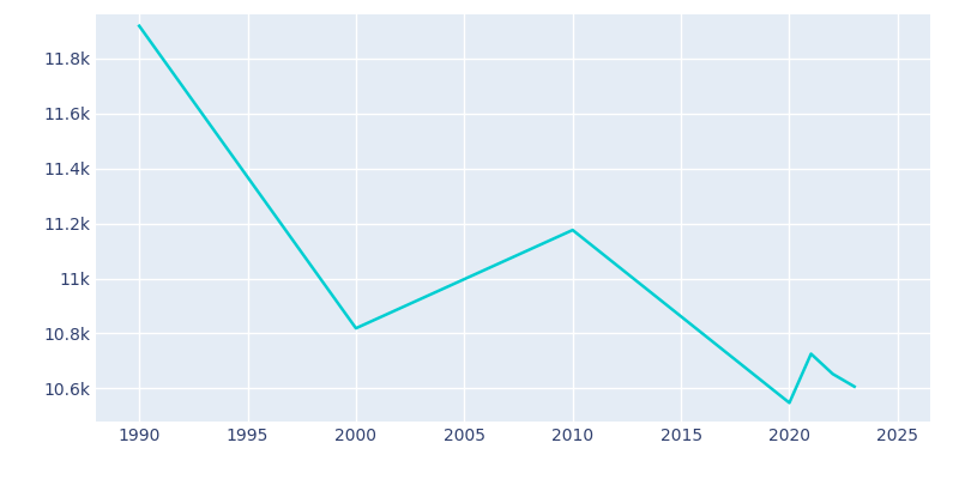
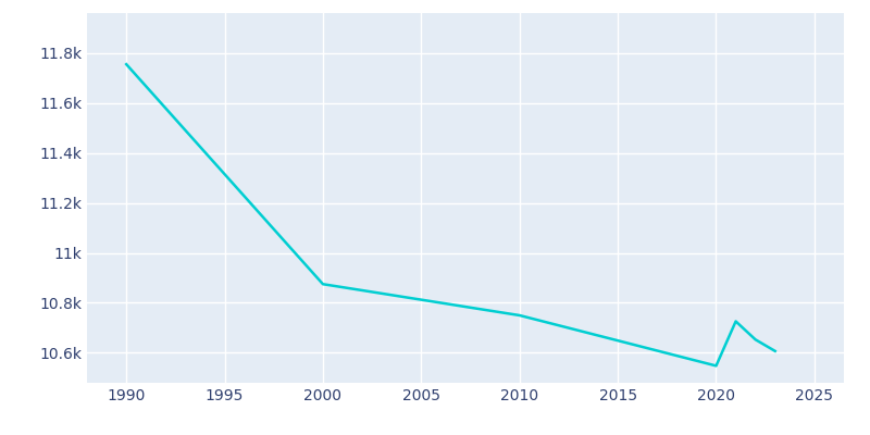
1990: 11.918k -> 11.755k
2000: 10.819k -> 10.875k
2010: 11.176k -> 10.750k
